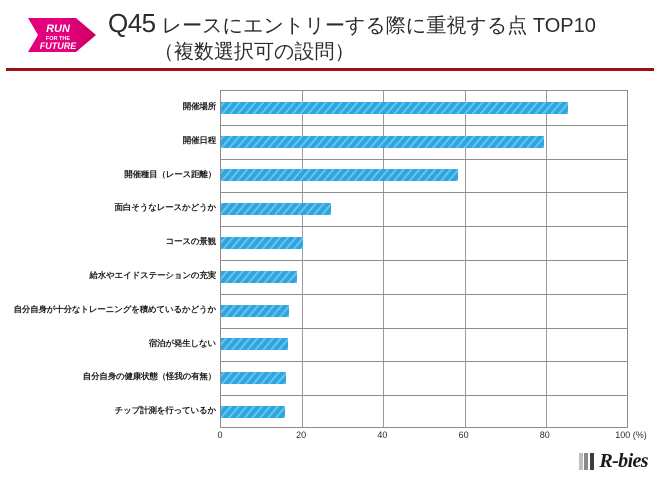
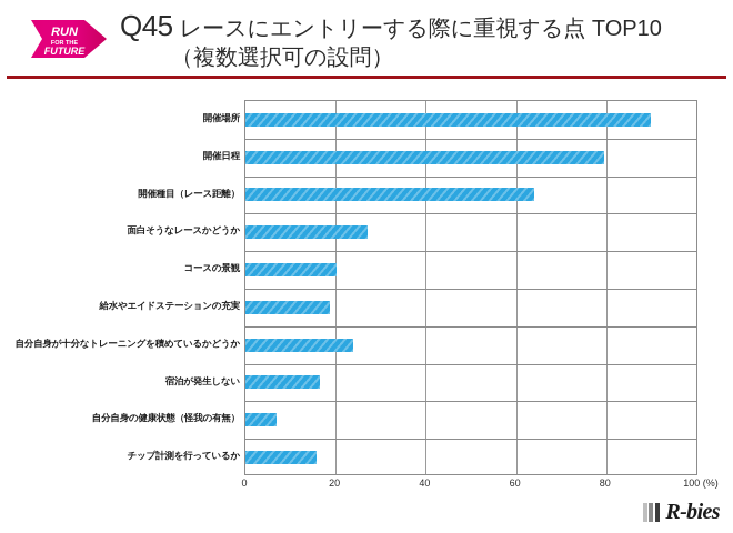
開催場所: 86 -> 90
開催種目（レース距離）: 58 -> 64
自分自身が十分なトレーニングを積めているかどうか: 17 -> 24
自分自身の健康状態（怪我の有無）: 16 -> 7
